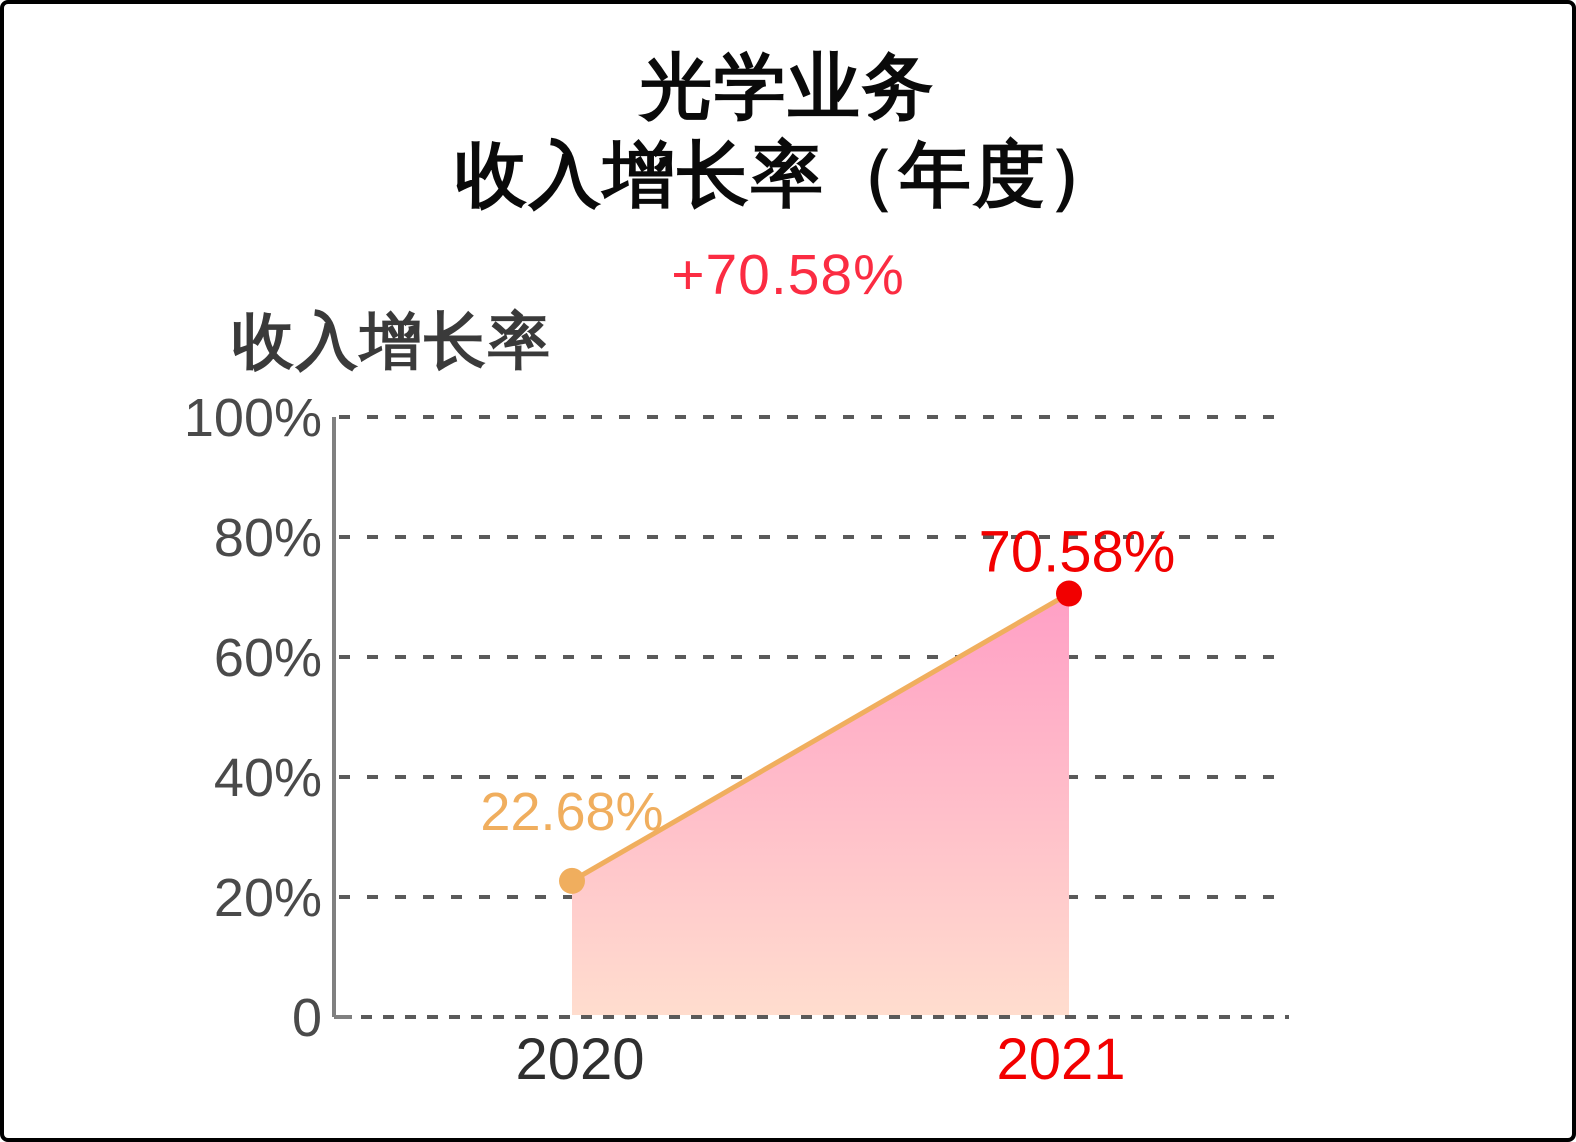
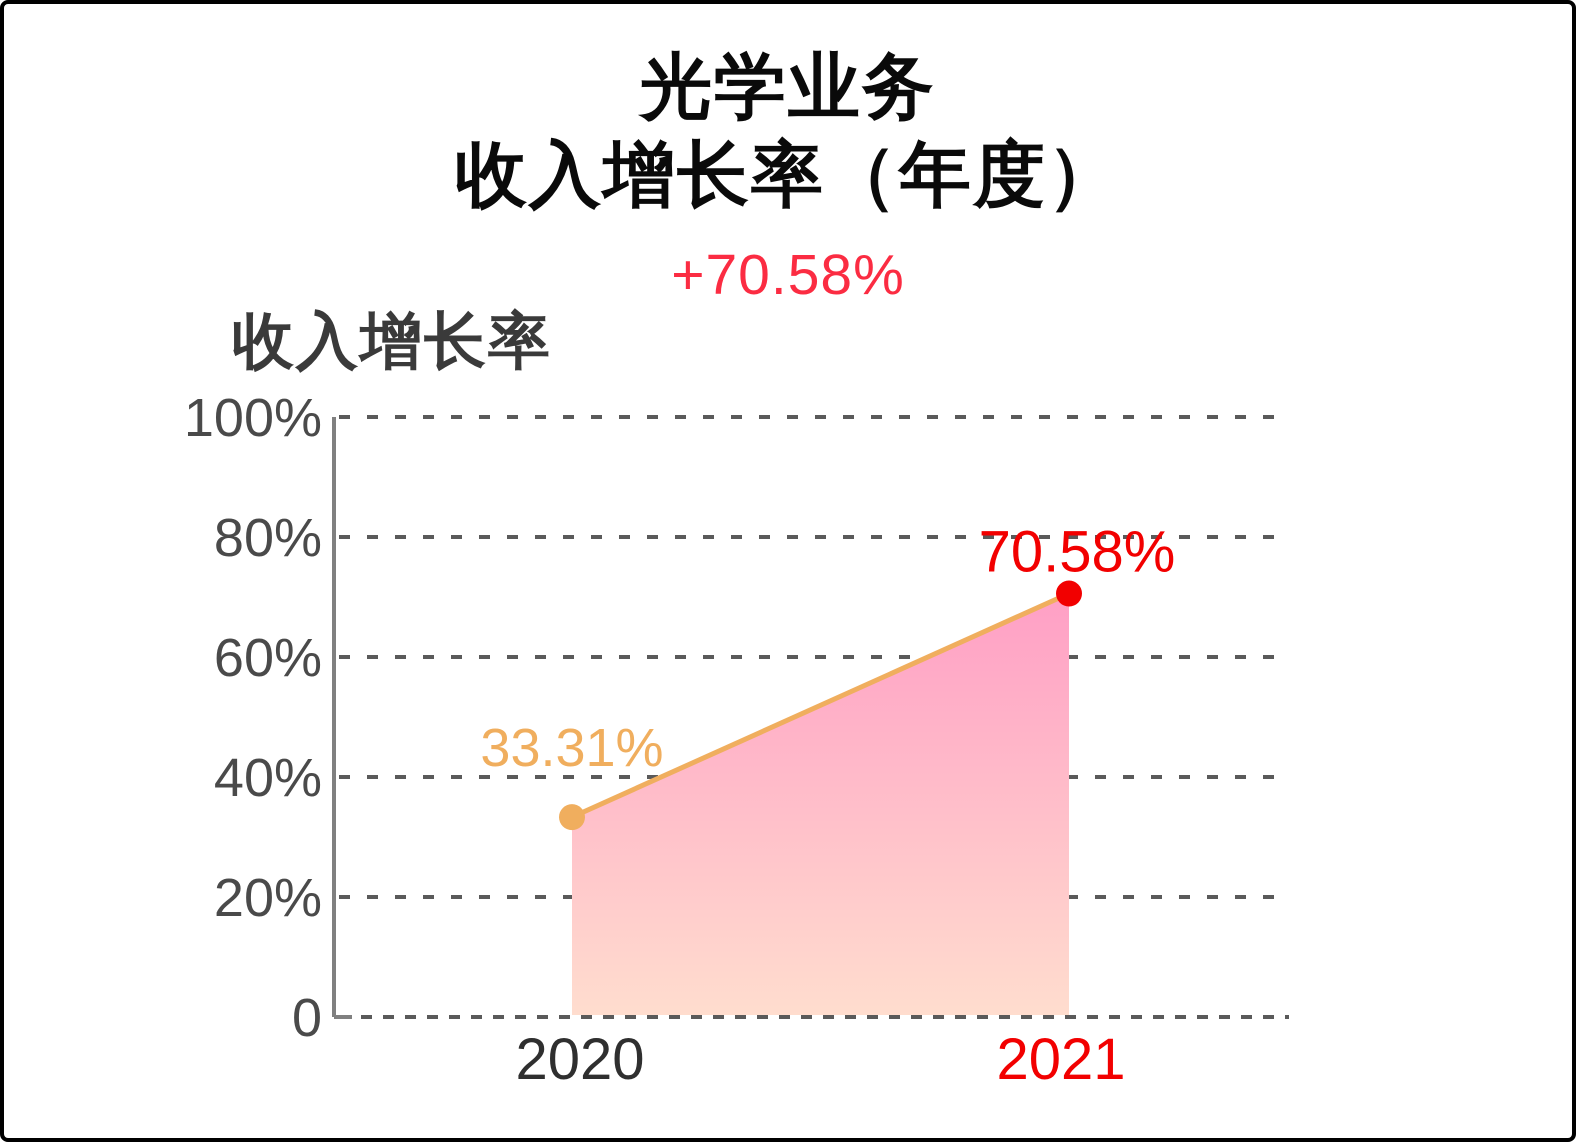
2020: 22.68% -> 33.31%
